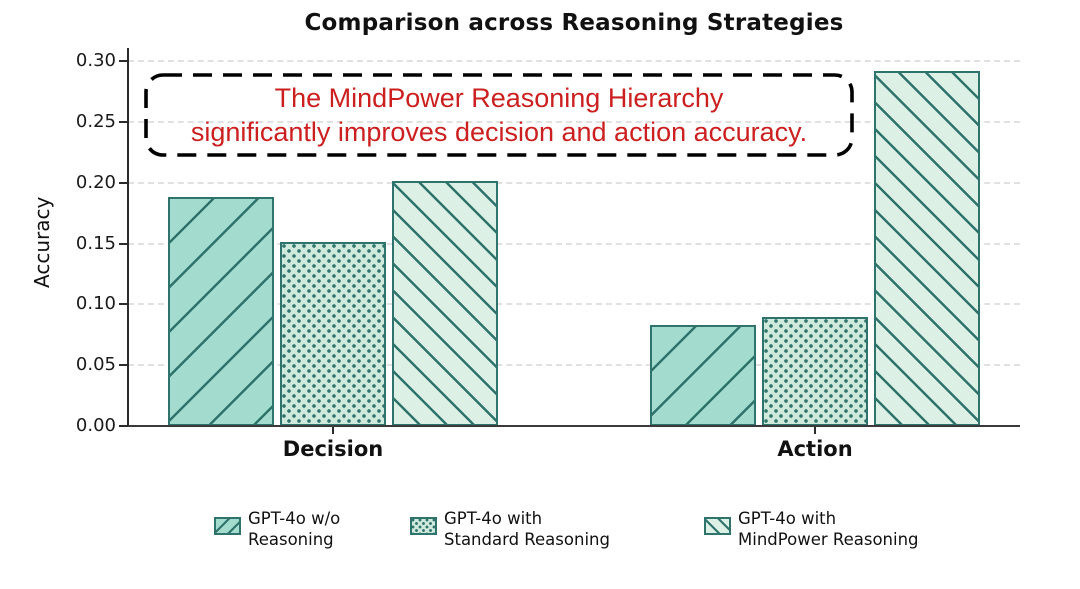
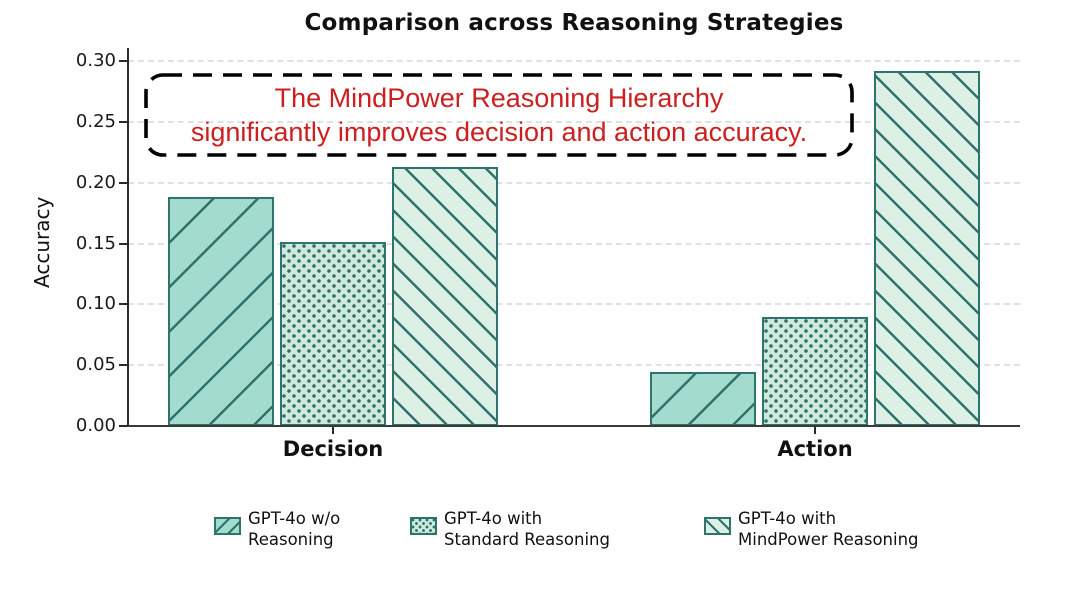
GPT-4o with MindPower Reasoning/Decision: 0.201 -> 0.213
GPT-4o w/o Reasoning/Action: 0.083 -> 0.044
